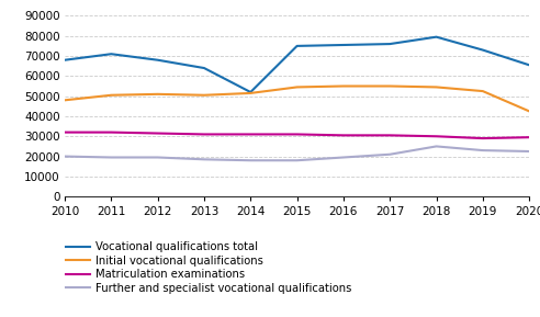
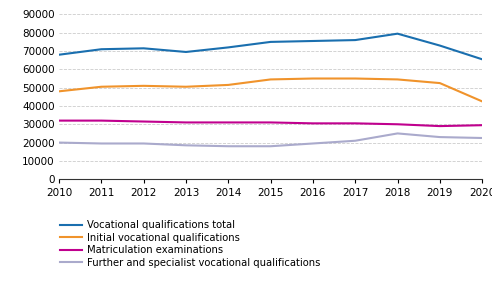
Vocational qualifications total/2012: 68000 -> 72000
Vocational qualifications total/2013: 64000 -> 70000
Vocational qualifications total/2014: 52000 -> 72000
